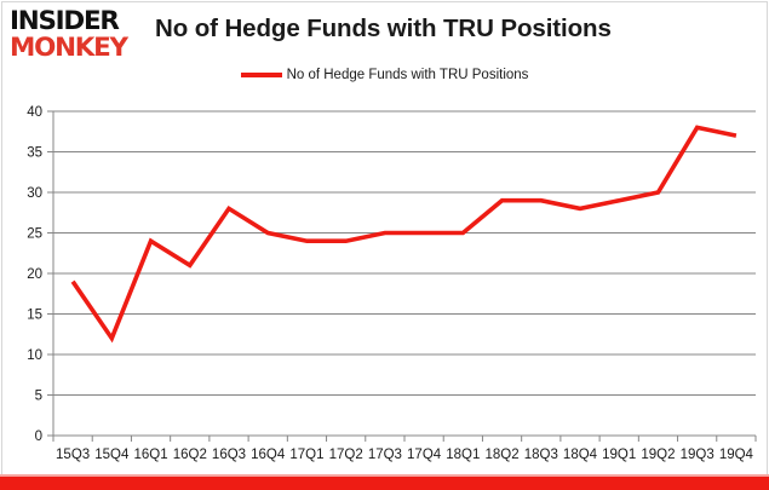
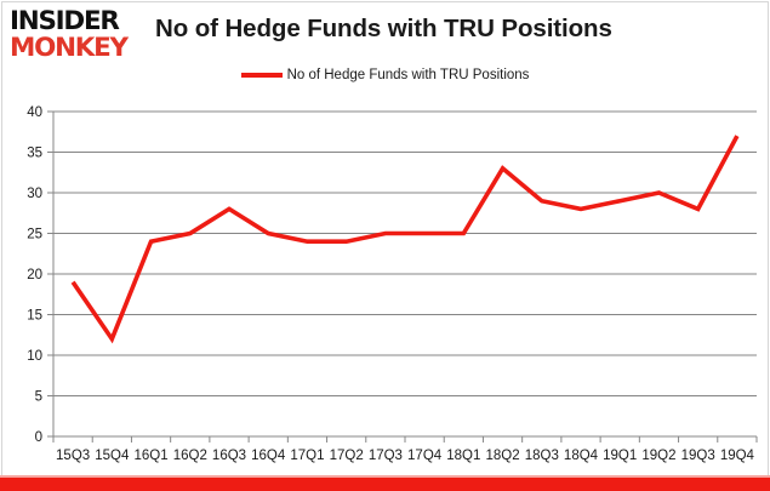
16Q2: 21 -> 25
18Q2: 29 -> 33
19Q3: 38 -> 28
